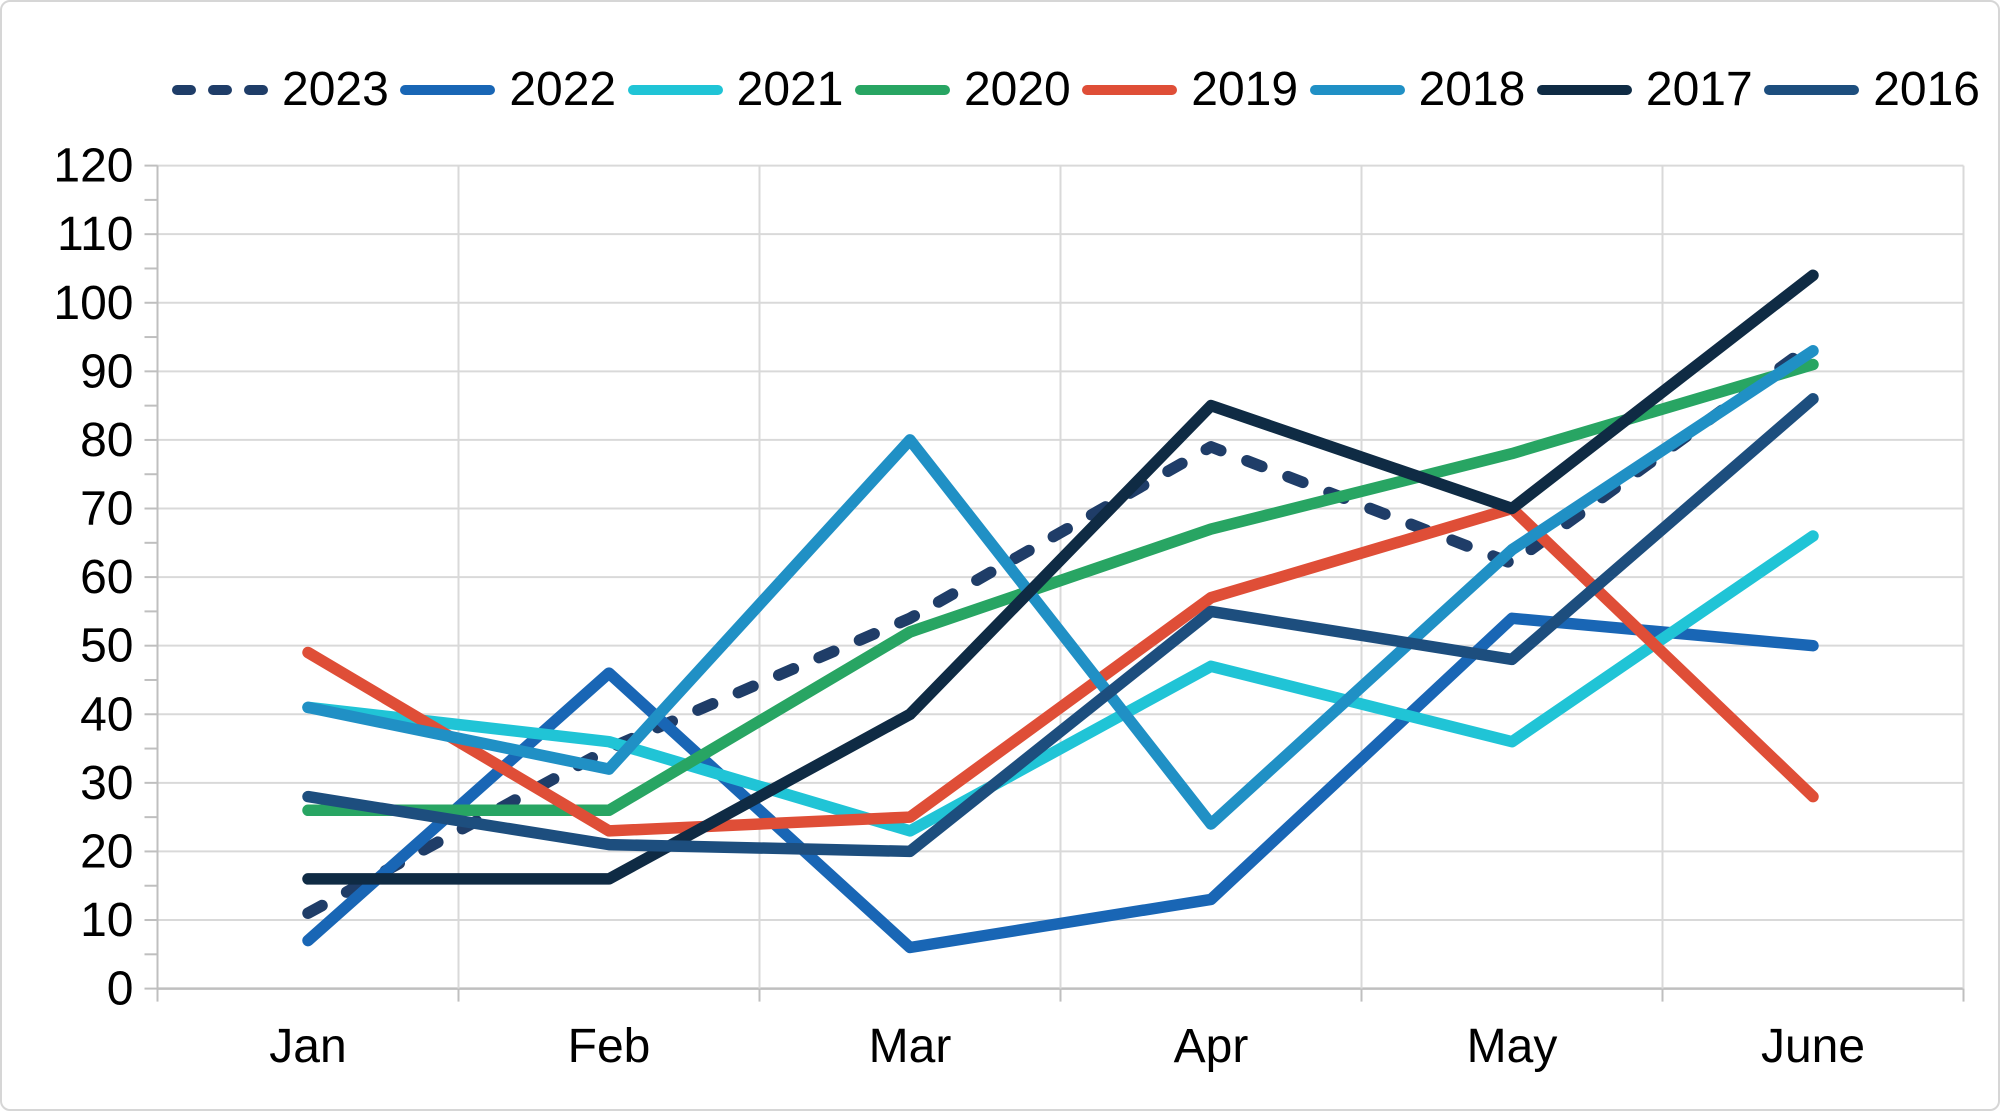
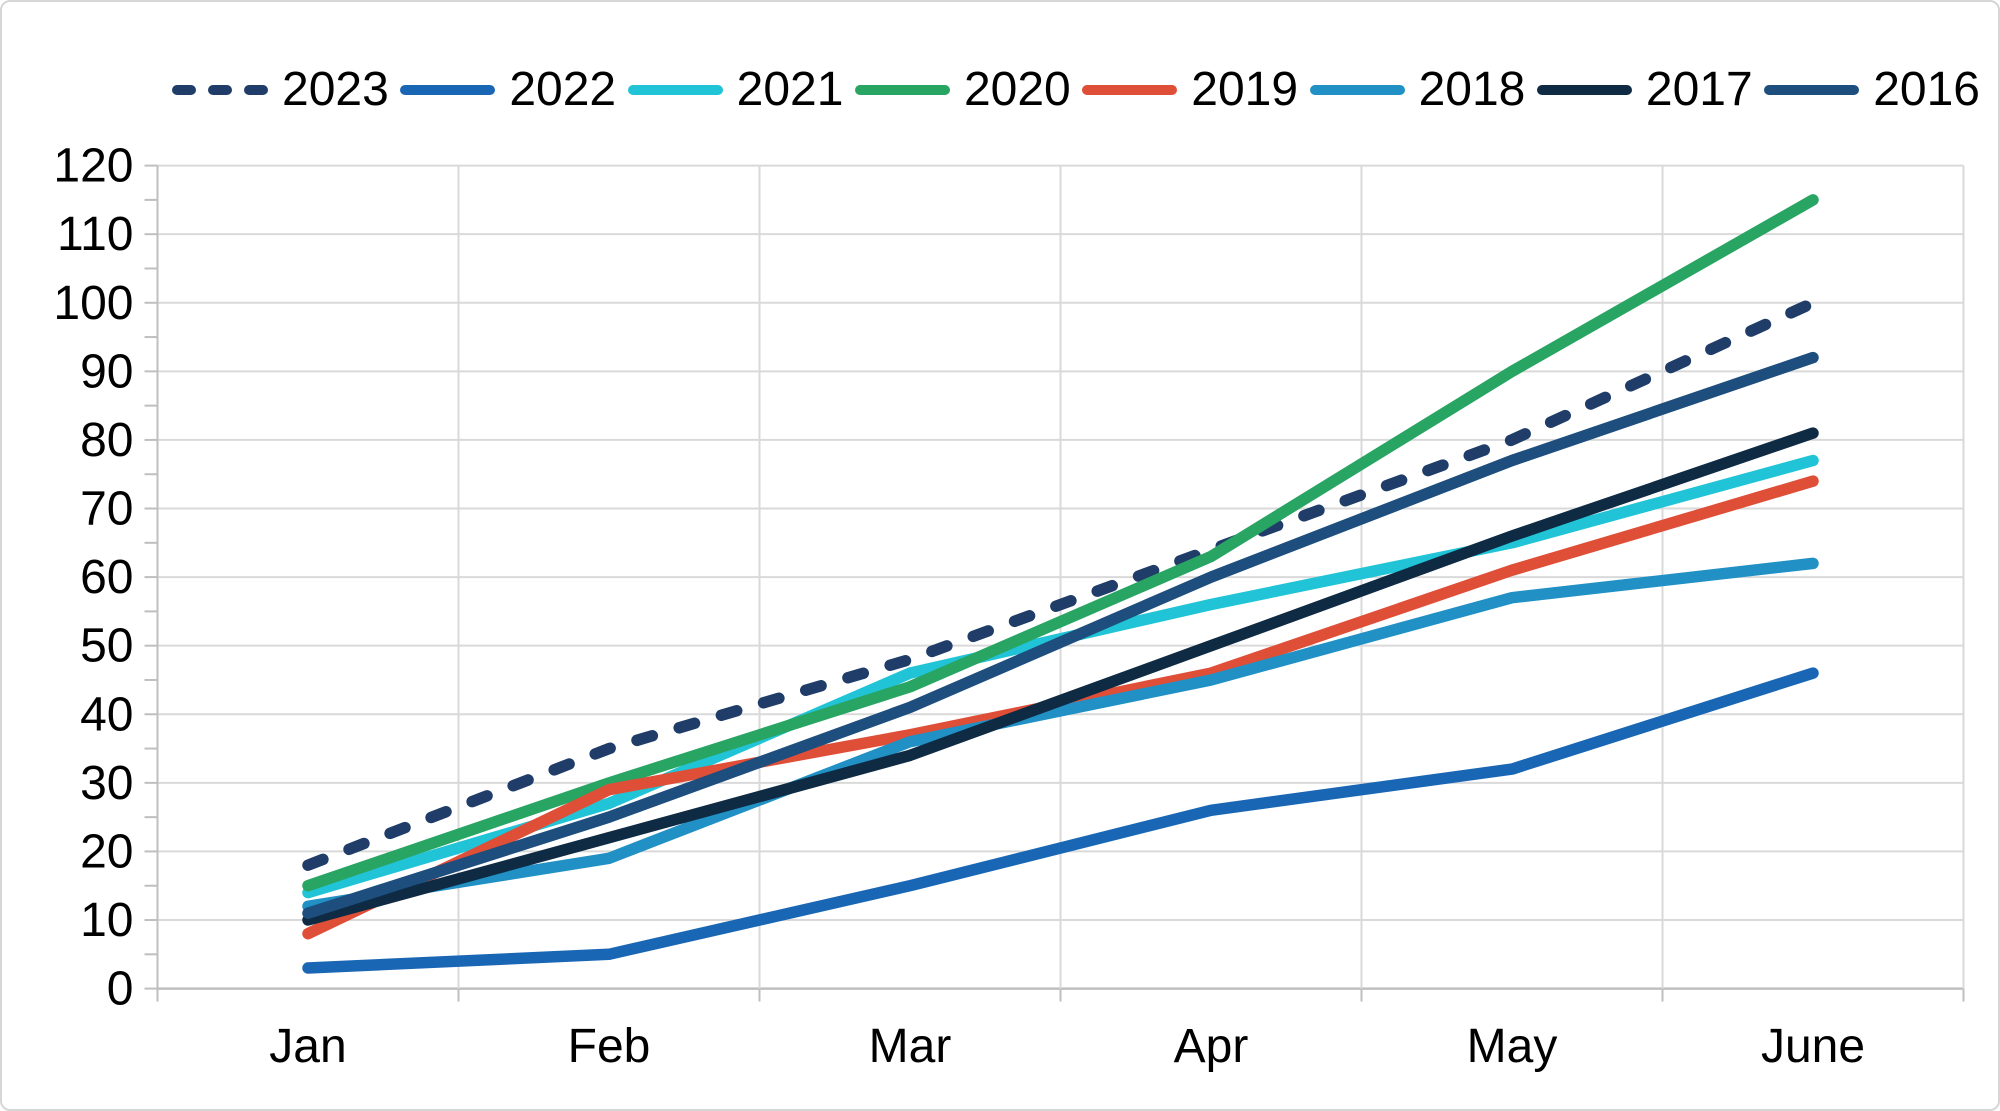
2023/Jan: 11 -> 18
2022/Jan: 7 -> 3
2021/Jan: 41 -> 14
2020/Jan: 26 -> 15
2019/Jan: 49 -> 8
2018/Jan: 41 -> 12
2017/Jan: 16 -> 10
2016/Jan: 28 -> 11
2022/Feb: 46 -> 5
2021/Feb: 36 -> 27
2020/Feb: 26 -> 30
2019/Feb: 23 -> 29
2018/Feb: 32 -> 19
2017/Feb: 16 -> 22
2016/Feb: 21 -> 25
2023/Mar: 54 -> 48
2022/Mar: 6 -> 15
2021/Mar: 23 -> 46
2020/Mar: 52 -> 44
2019/Mar: 25 -> 37
2018/Mar: 80 -> 36
2017/Mar: 40 -> 34
2016/Mar: 20 -> 41
2023/Apr: 79 -> 64
2022/Apr: 13 -> 26
2021/Apr: 47 -> 56
2020/Apr: 67 -> 63
2019/Apr: 57 -> 46
2018/Apr: 24 -> 45
2017/Apr: 85 -> 50
2016/Apr: 55 -> 60
2023/May: 62 -> 80
2022/May: 54 -> 32
2021/May: 36 -> 65
2020/May: 78 -> 90
2019/May: 70 -> 61
2018/May: 64 -> 57
2017/May: 70 -> 66
2016/May: 48 -> 77
2023/June: 94 -> 100
2022/June: 50 -> 46
2021/June: 66 -> 77
2020/June: 91 -> 115
2019/June: 28 -> 74
2018/June: 93 -> 62
2017/June: 104 -> 81
2016/June: 86 -> 92
